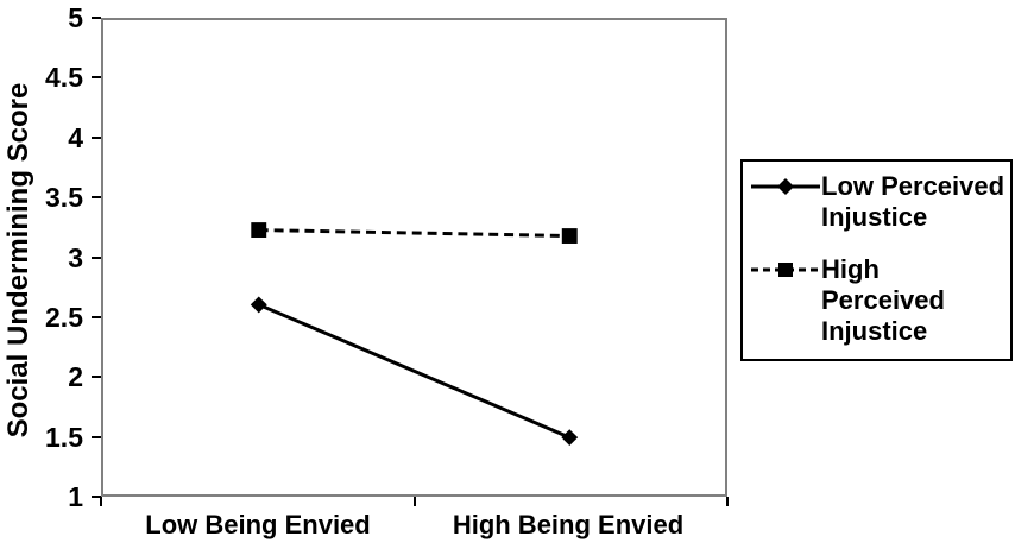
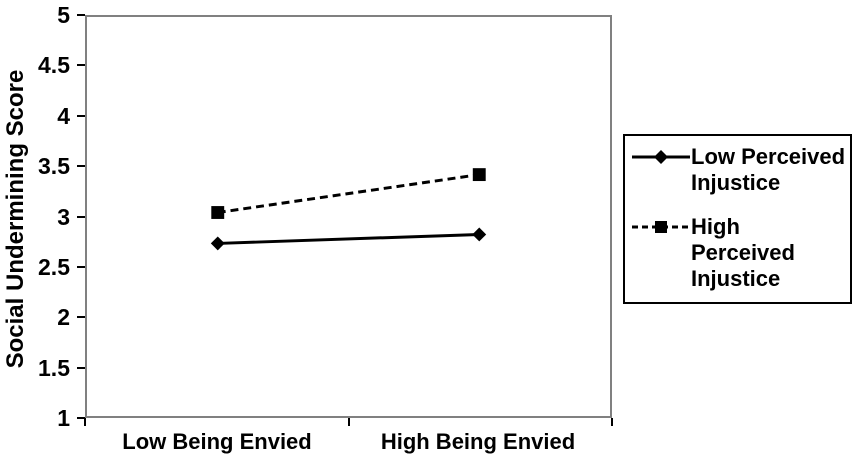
Low Perceived Injustice/Low Being Envied: 2.60 -> 2.73
High Perceived Injustice/Low Being Envied: 3.23 -> 3.04
Low Perceived Injustice/High Being Envied: 1.48 -> 2.82
High Perceived Injustice/High Being Envied: 3.18 -> 3.42
